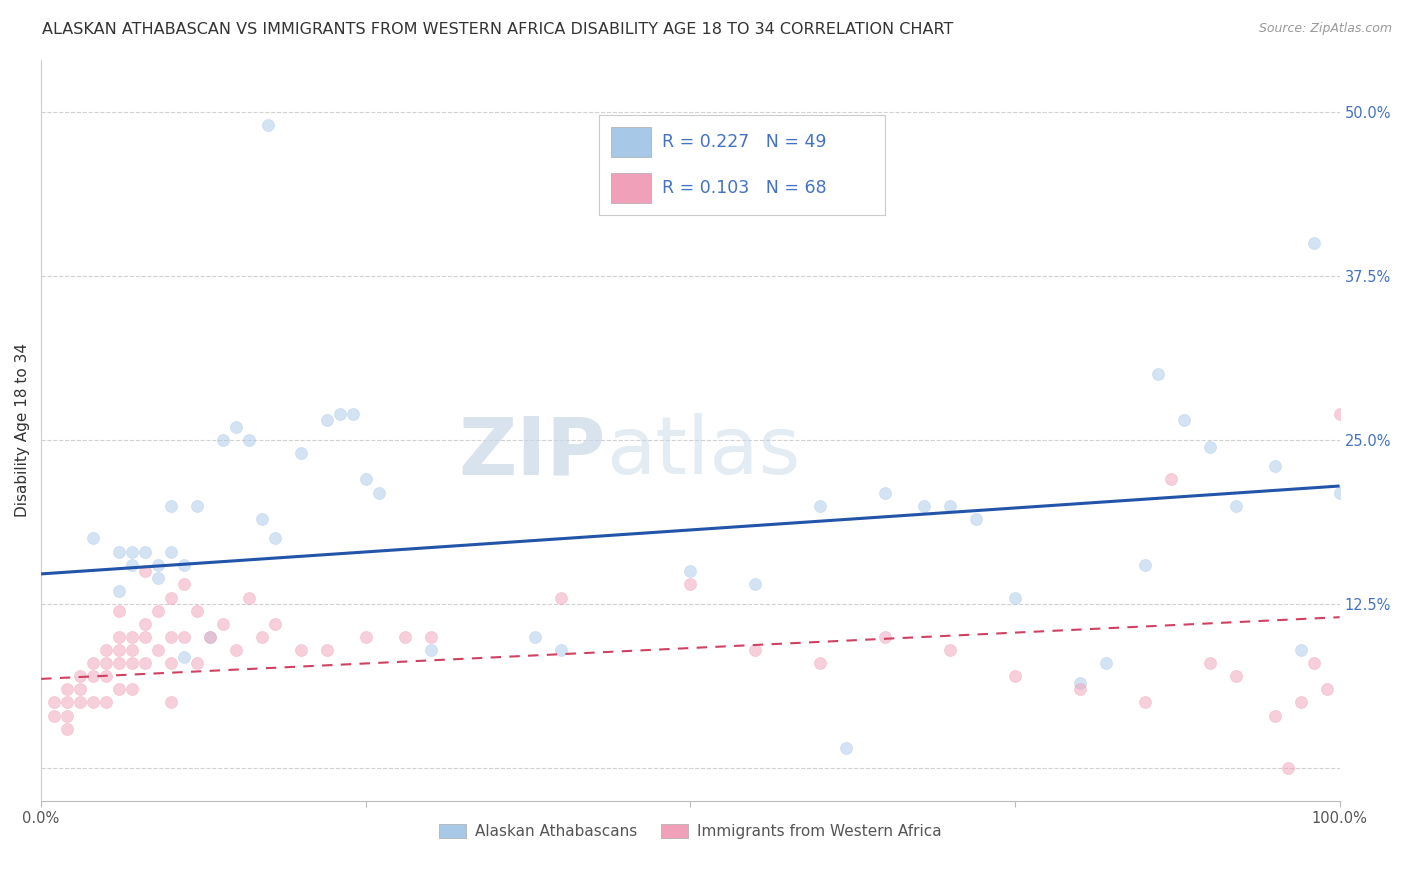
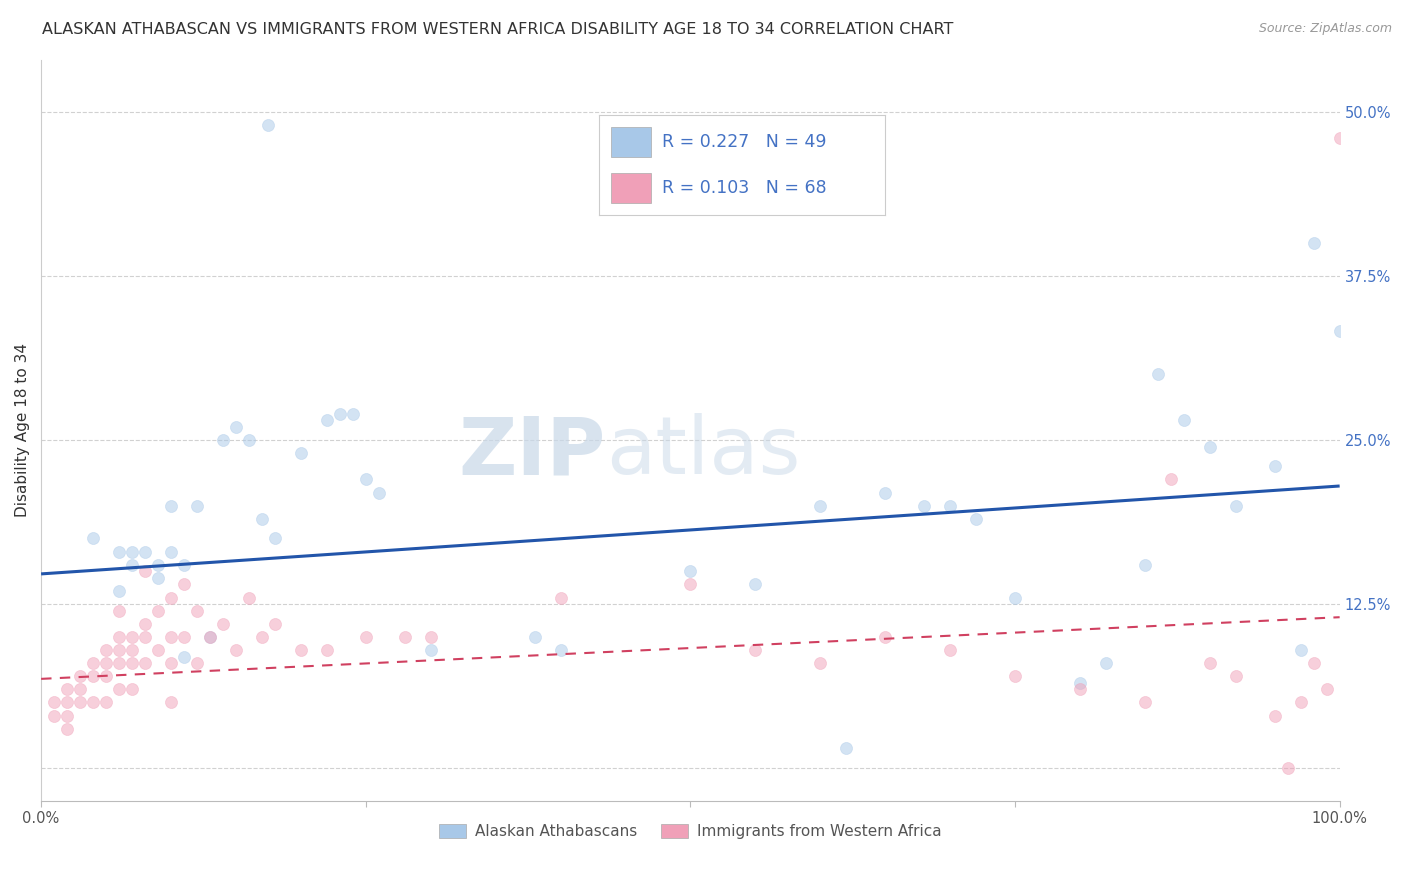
Alaskan Athabascans/100.0%: 21.0% -> 33.3%
Immigrants from Western Africa/100.0%: 27% -> 48%
